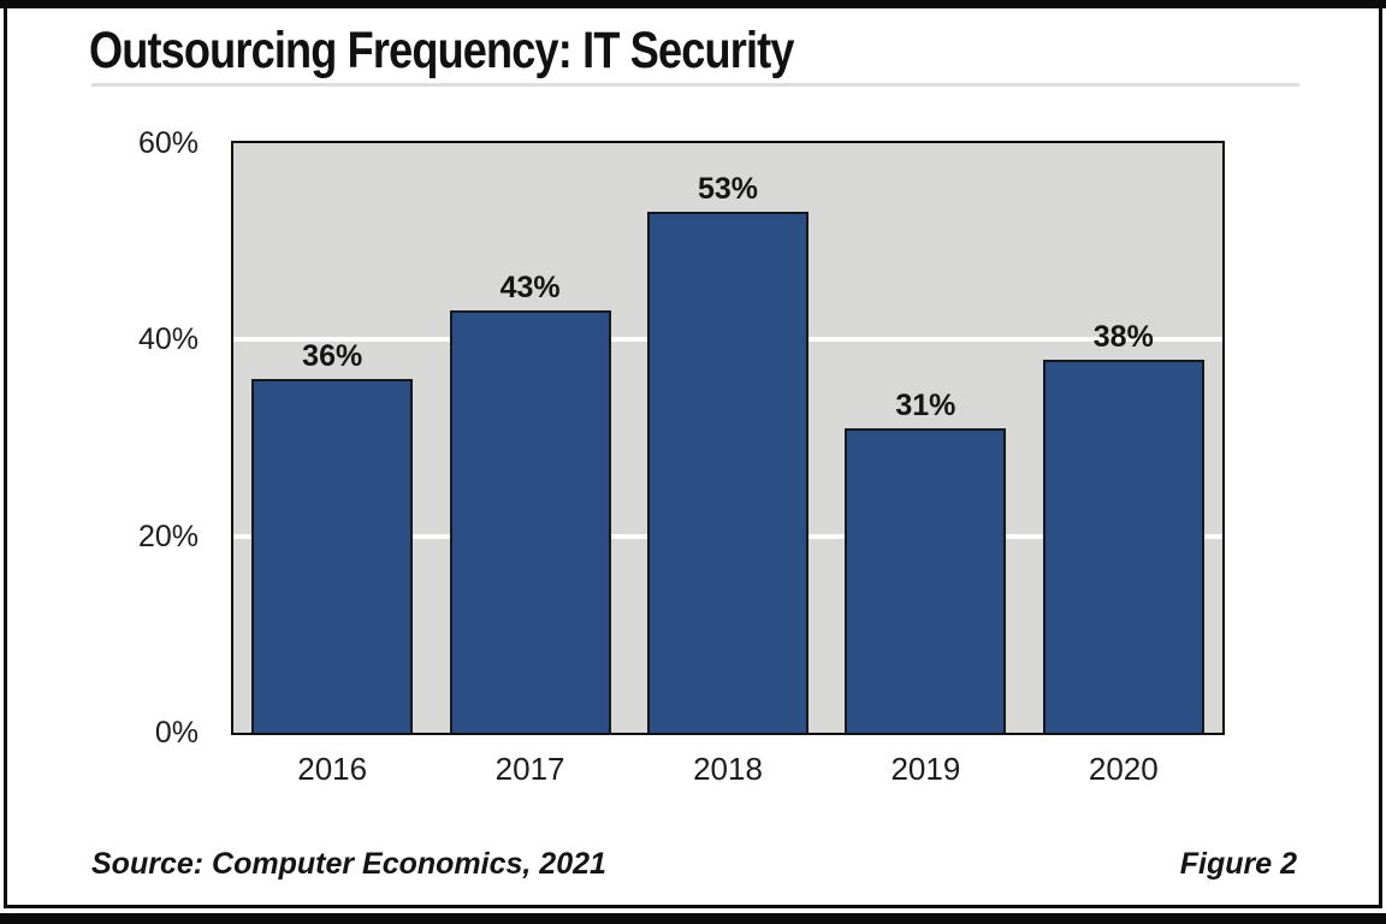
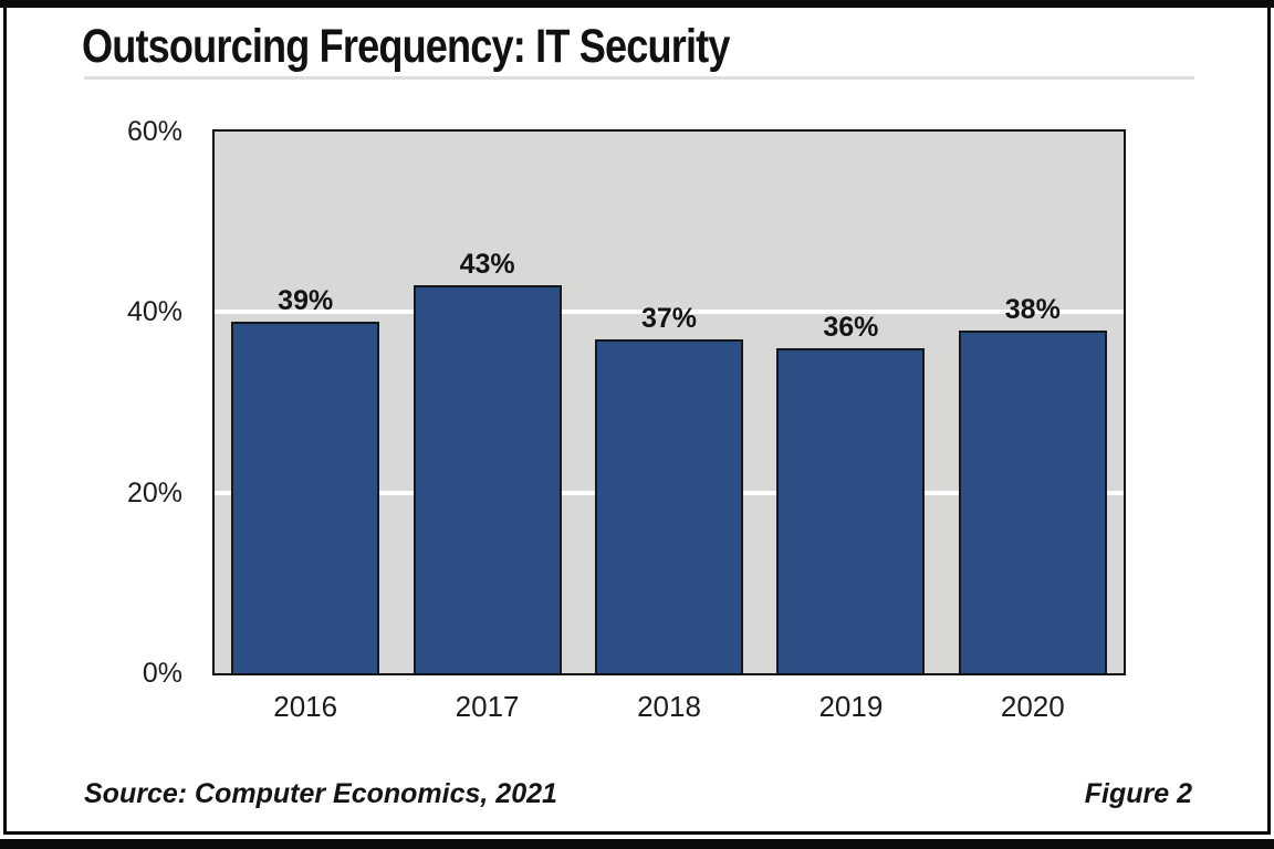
2016: 36% -> 39%
2018: 53% -> 37%
2019: 31% -> 36%
